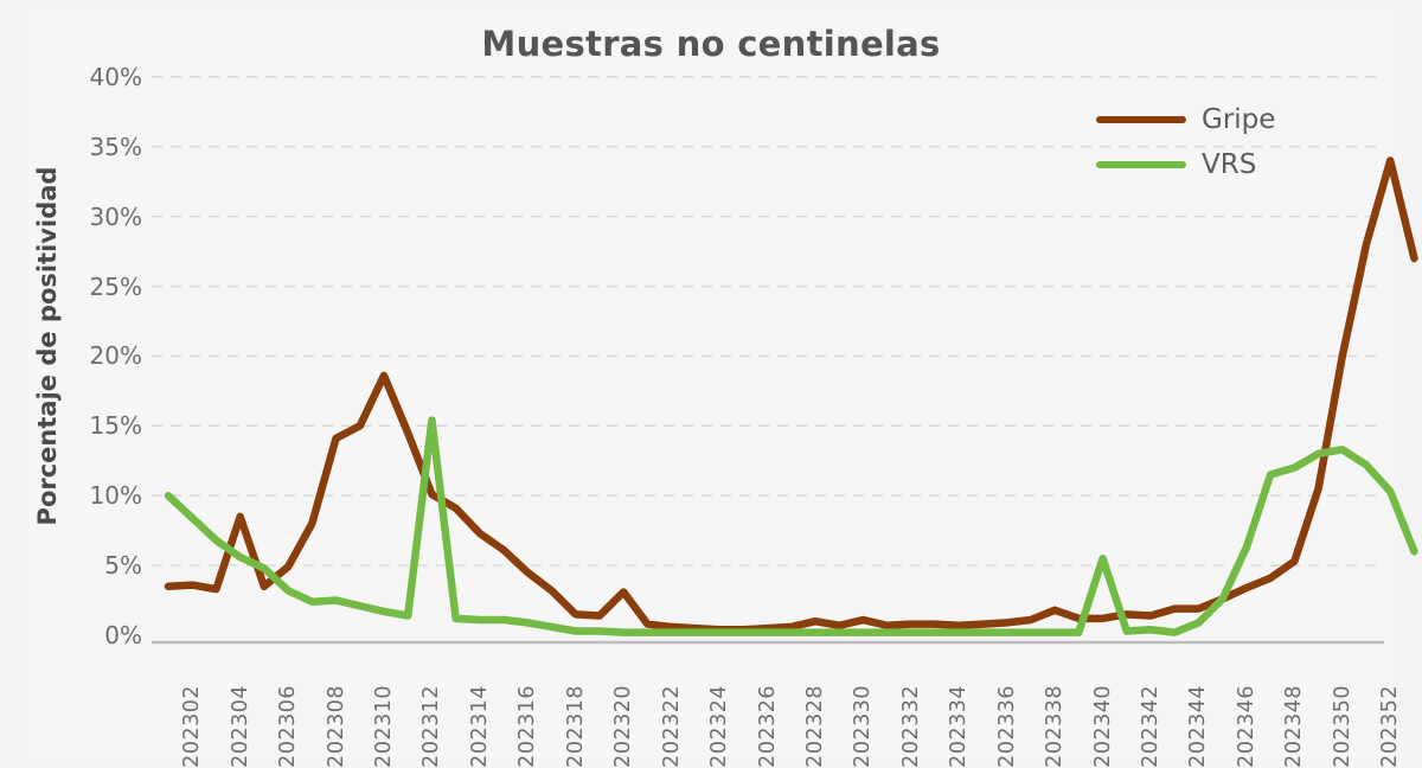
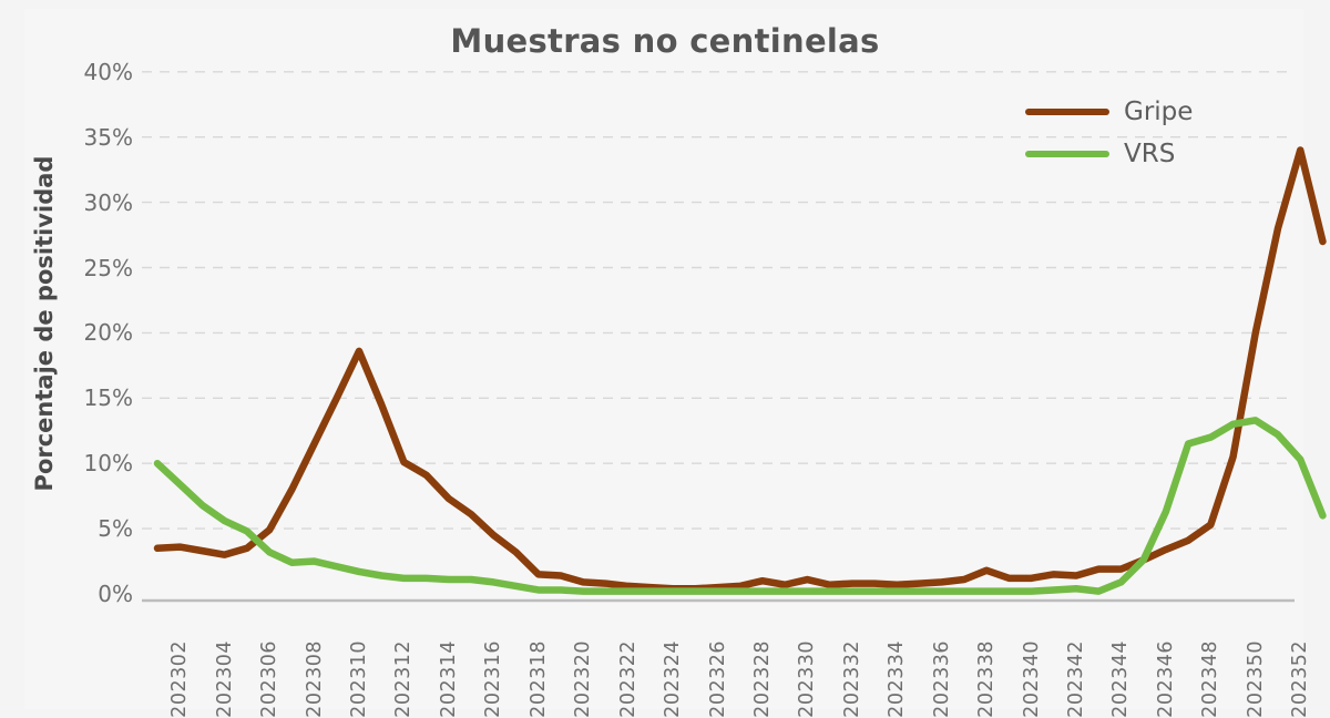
Gripe/202304: 8.5% -> 3.0%
Gripe/202308: 14.1% -> 11.5%
VRS/202312: 15.4% -> 1.2%
Gripe/202320: 3.1% -> 0.9%
VRS/202340: 5.5% -> 0.2%
